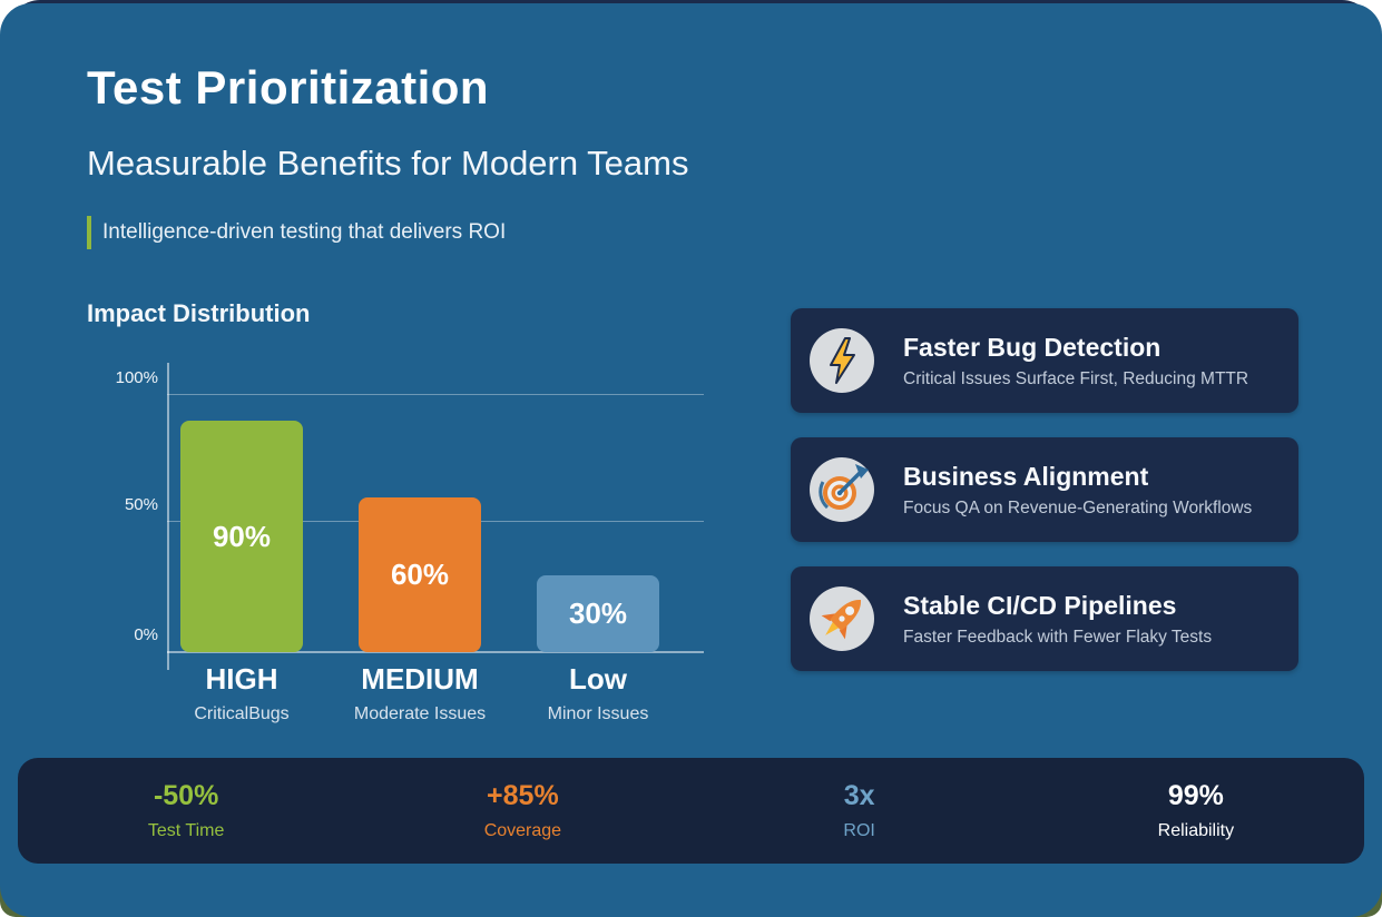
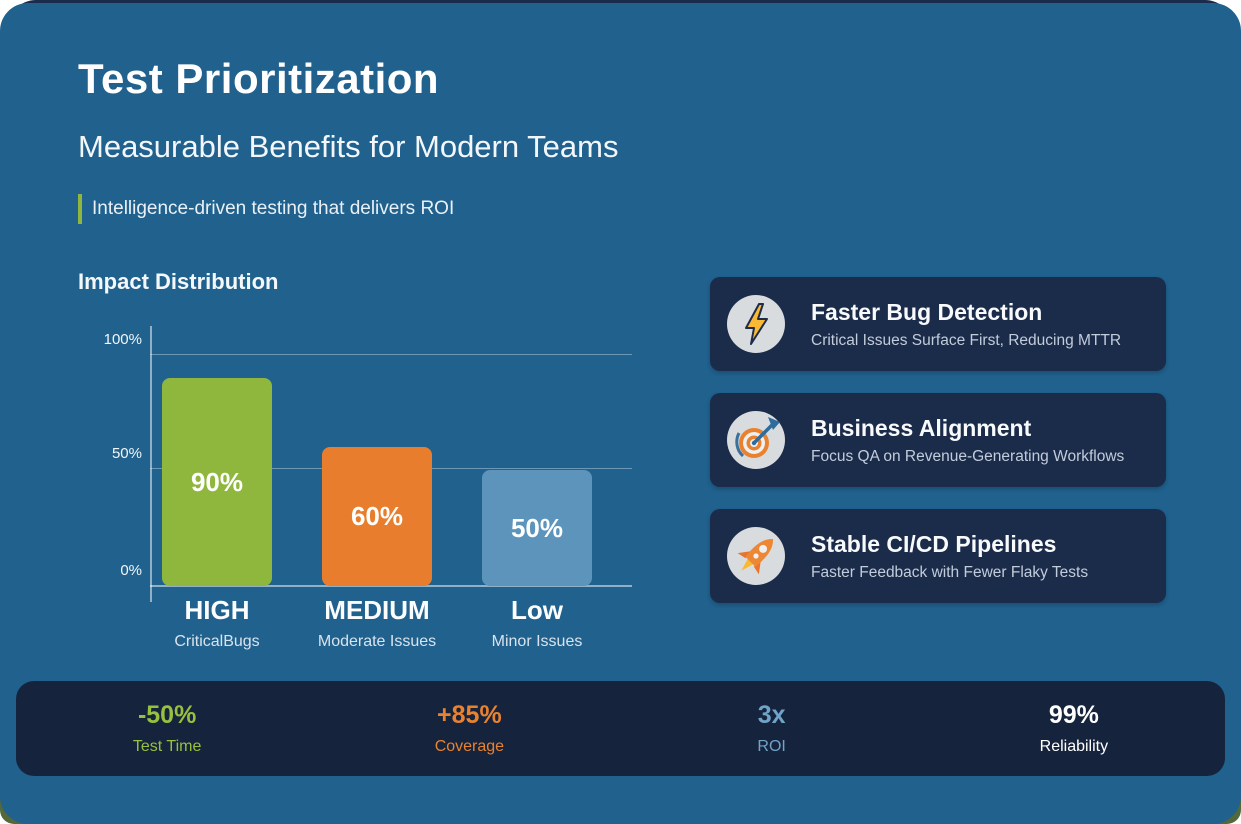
Low: 30% -> 50%
